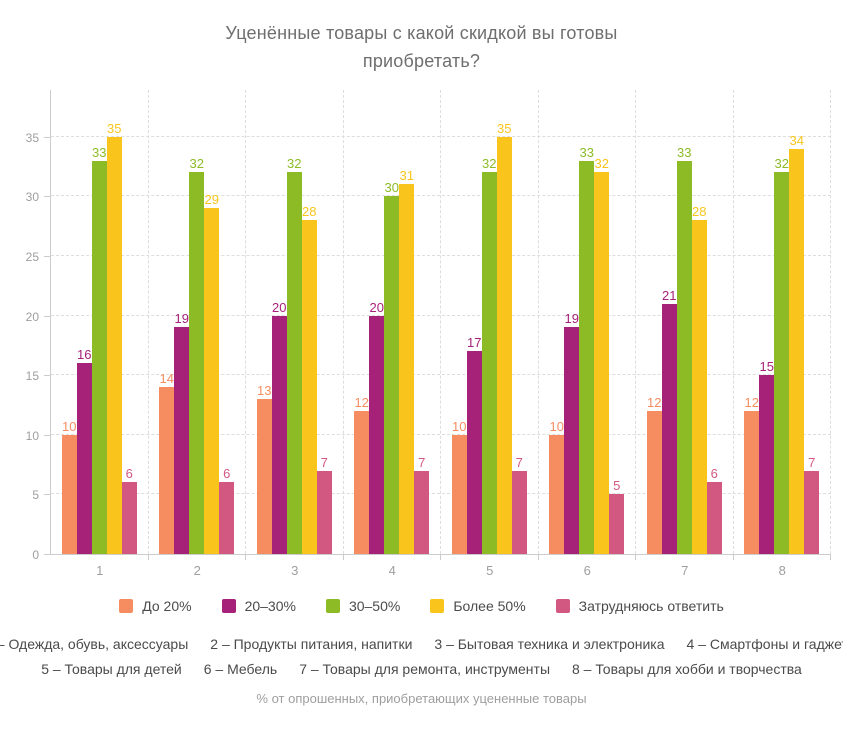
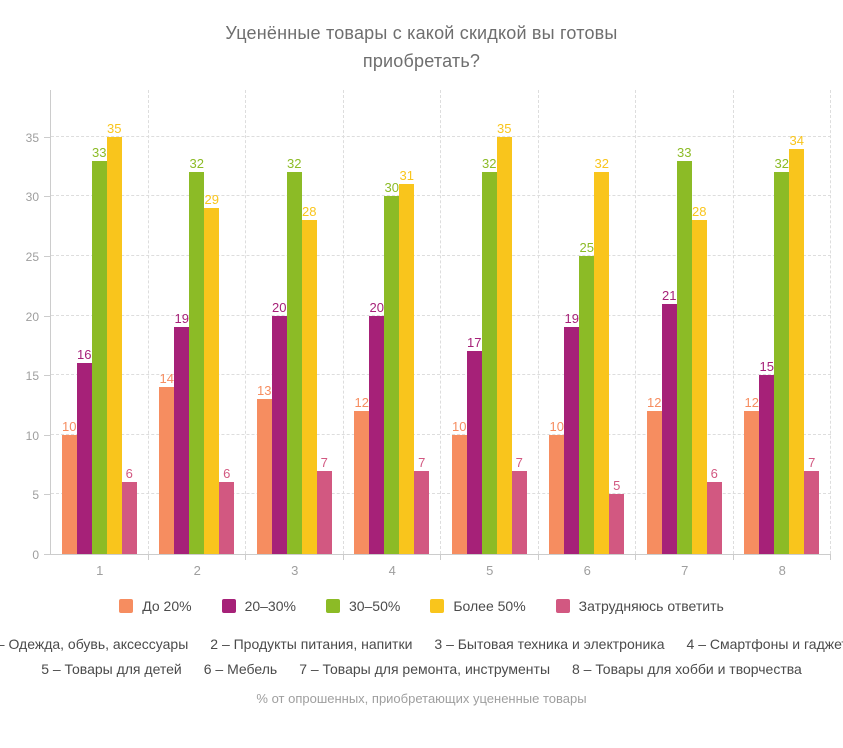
30–50%/6: 33 -> 25
